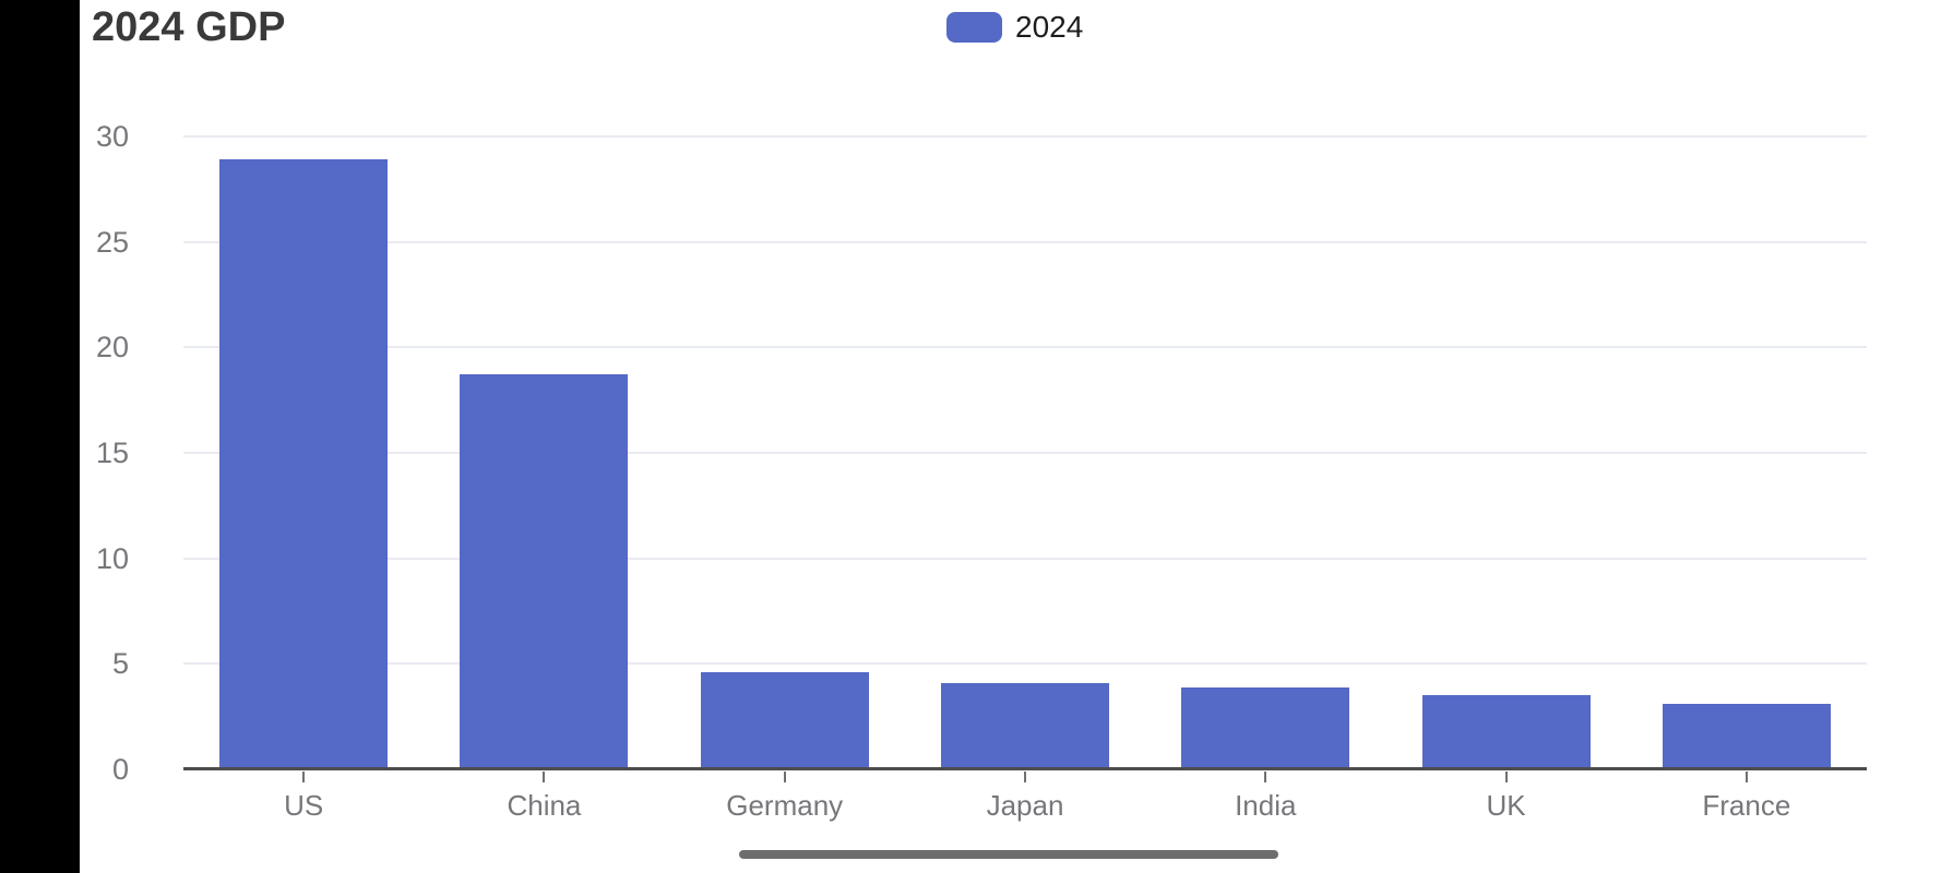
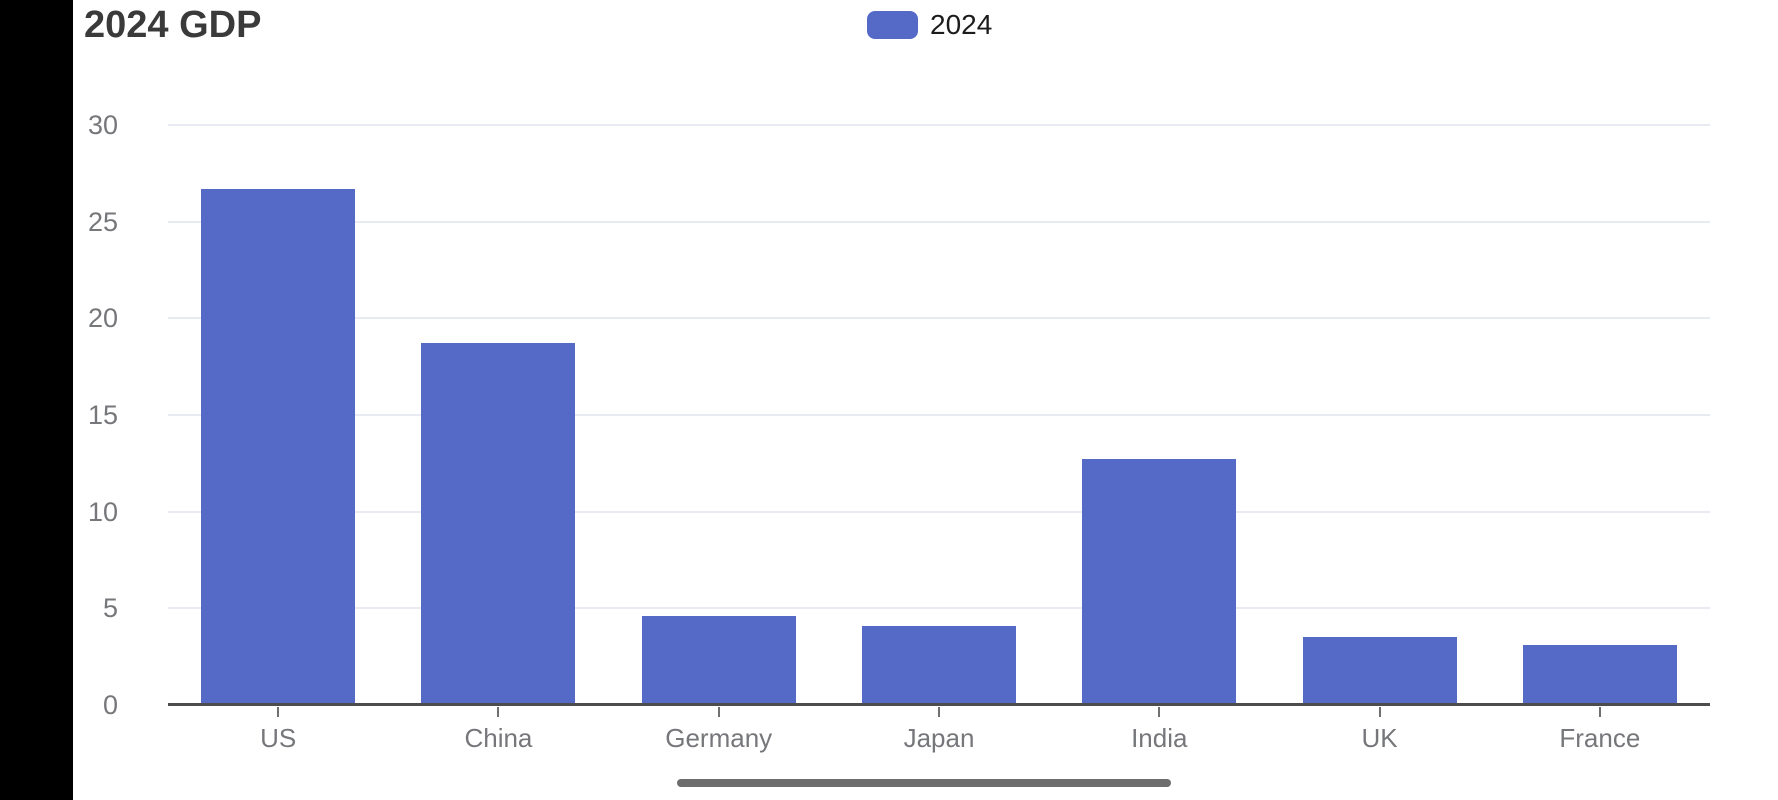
US: 28.9 -> 26.7
India: 3.9 -> 12.7
